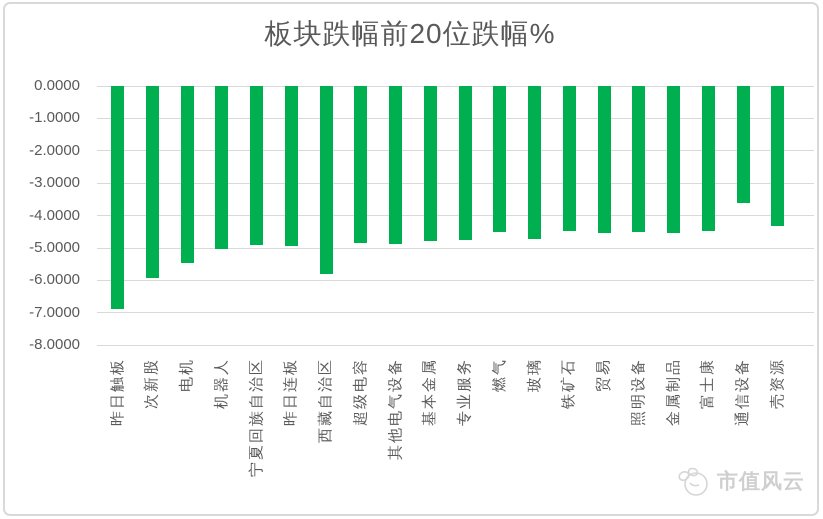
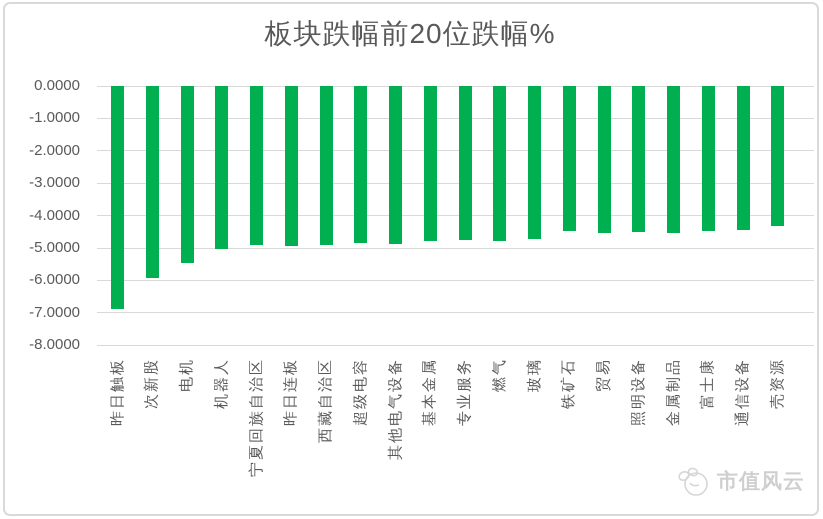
西藏自治区: -5.8 -> -4.9
燃气: -4.5 -> -4.8
通信设备: -3.6 -> -4.4
